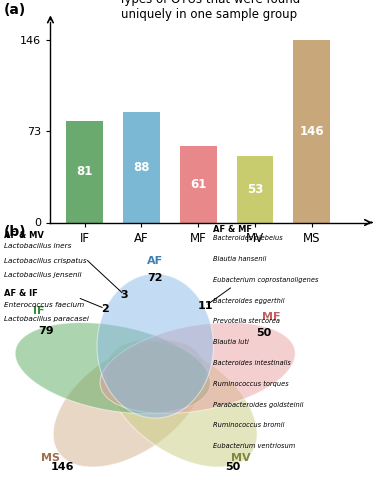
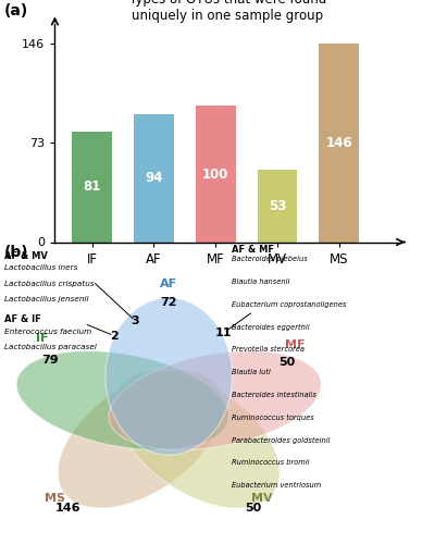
AF: 88 -> 94
MF: 61 -> 100
